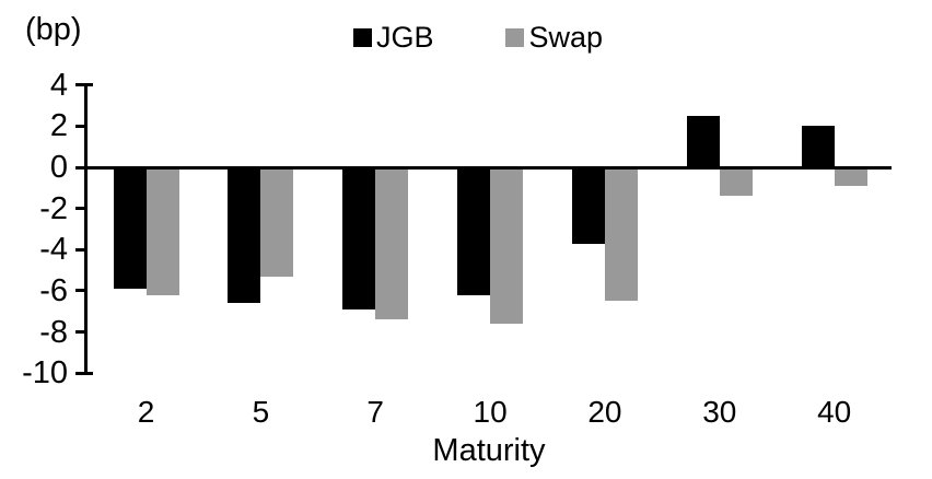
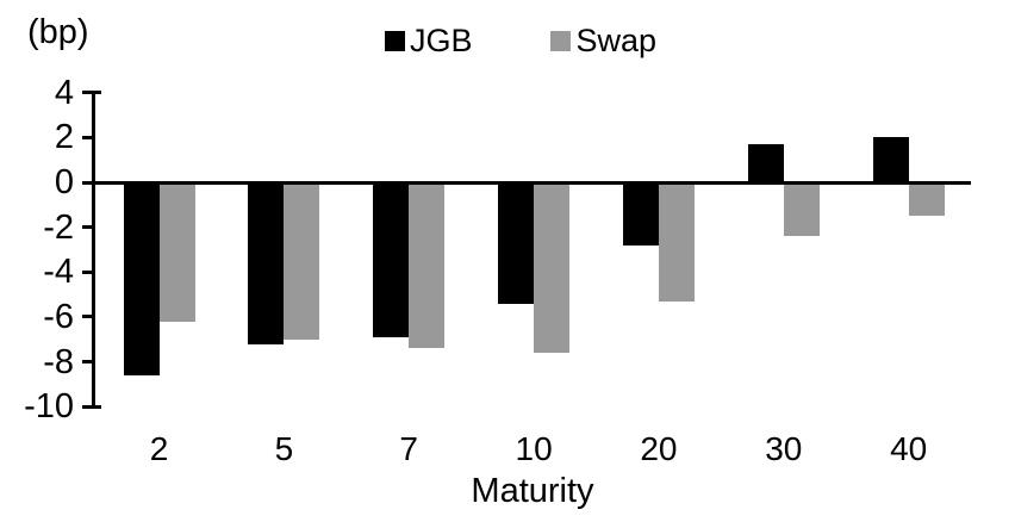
JGB/2: -5.9 -> -8.6
JGB/5: -6.6 -> -7.2
Swap/5: -5.3 -> -7.0
JGB/10: -6.2 -> -5.4
JGB/20: -3.7 -> -2.8
Swap/20: -6.5 -> -5.3
JGB/30: 2.5 -> 1.7
Swap/30: -1.4 -> -2.4
Swap/40: -0.9 -> -1.5
